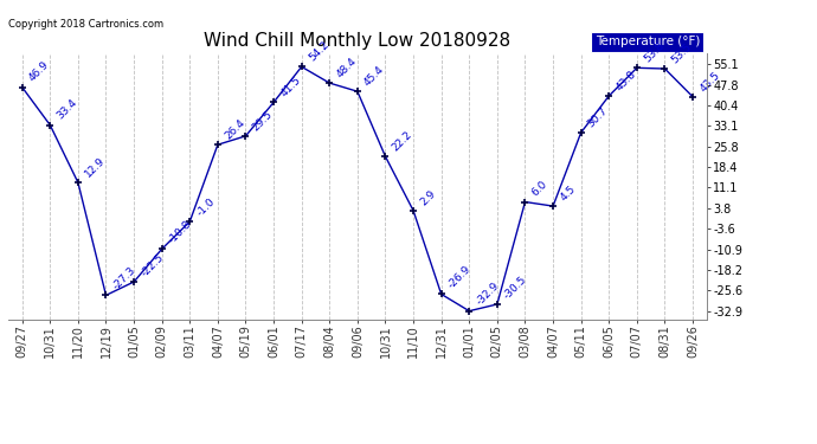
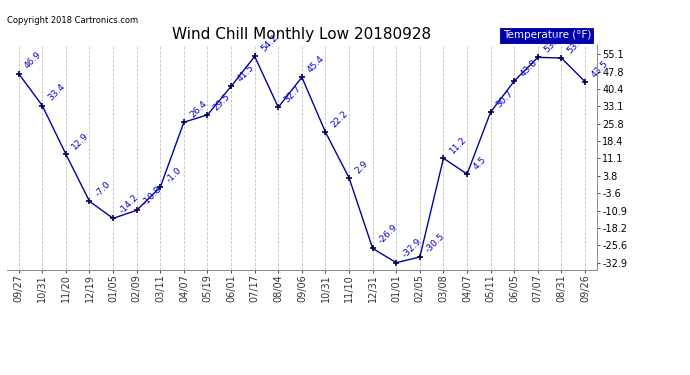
12/19: -27.3 -> -7.0
01/05: -22.5 -> -14.2
08/04: 48.4 -> 32.7
03/08: 6.0 -> 11.2
